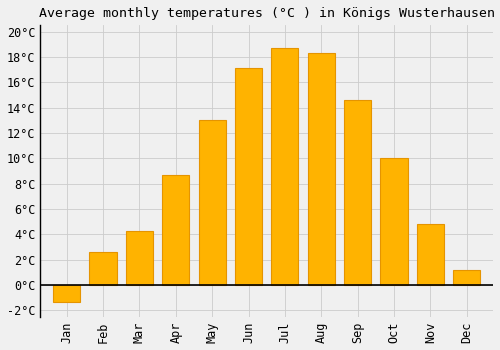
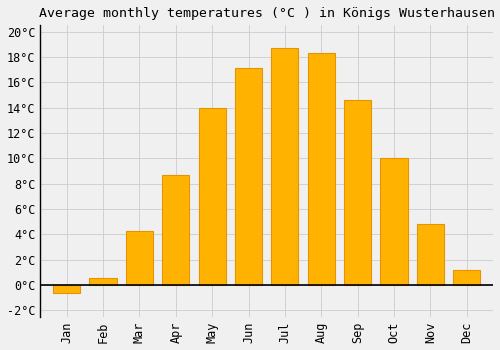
Jan: -1.3°C -> -0.6°C
Feb: 2.6°C -> 0.6°C
May: 13.0°C -> 14.0°C
